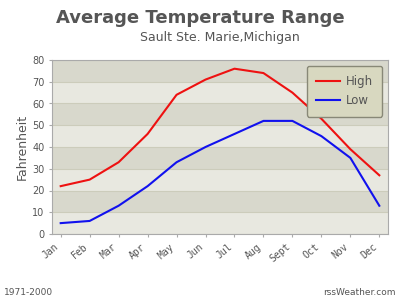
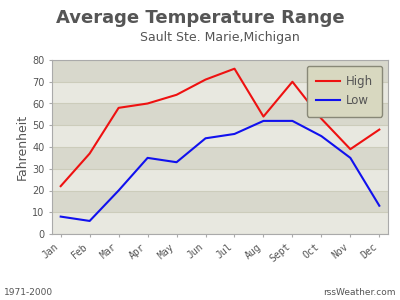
Low/Jan: 5 -> 8
High/Feb: 25 -> 37
High/Mar: 33 -> 58
Low/Mar: 13 -> 20
High/Apr: 46 -> 60
Low/Apr: 22 -> 35
Low/Jun: 40 -> 44
High/Aug: 74 -> 54
High/Sept: 65 -> 70
High/Dec: 27 -> 48
